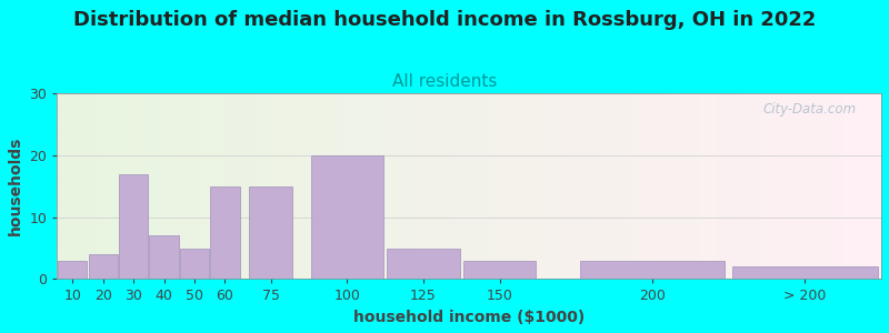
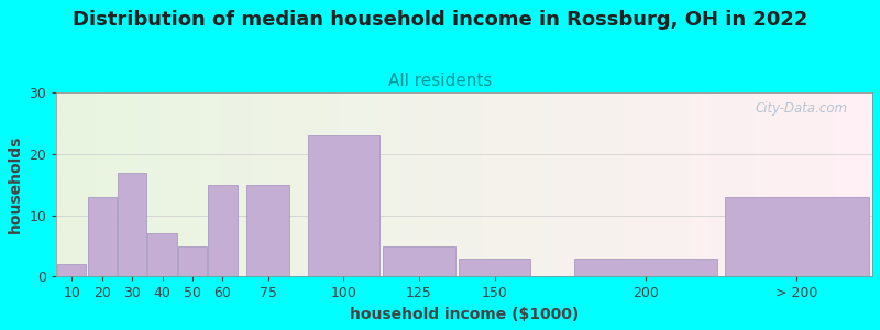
10: 3 -> 2
20: 4 -> 13
100: 20 -> 23
> 200: 2 -> 13
